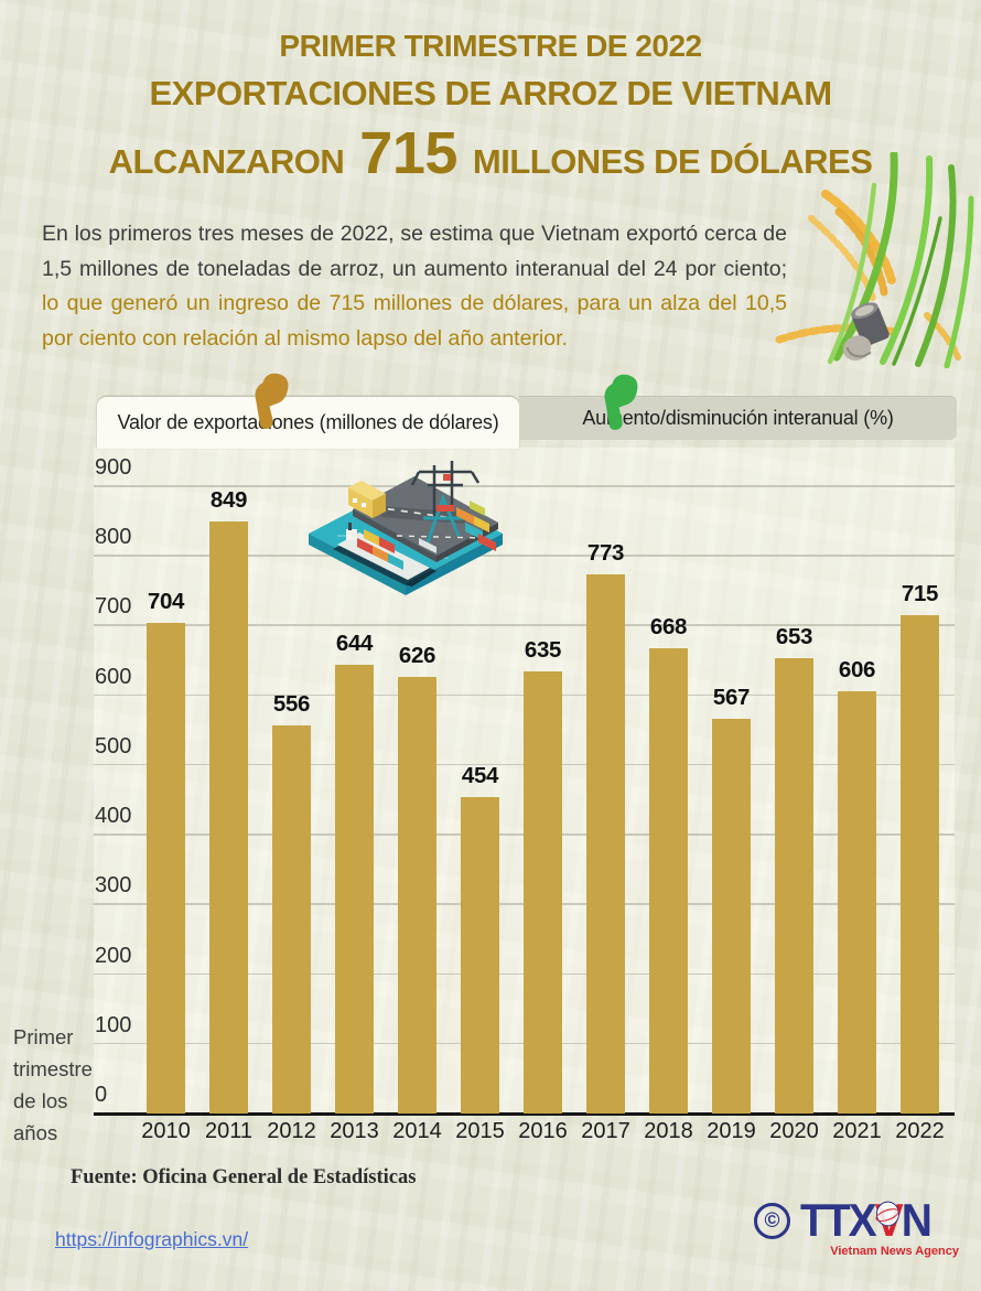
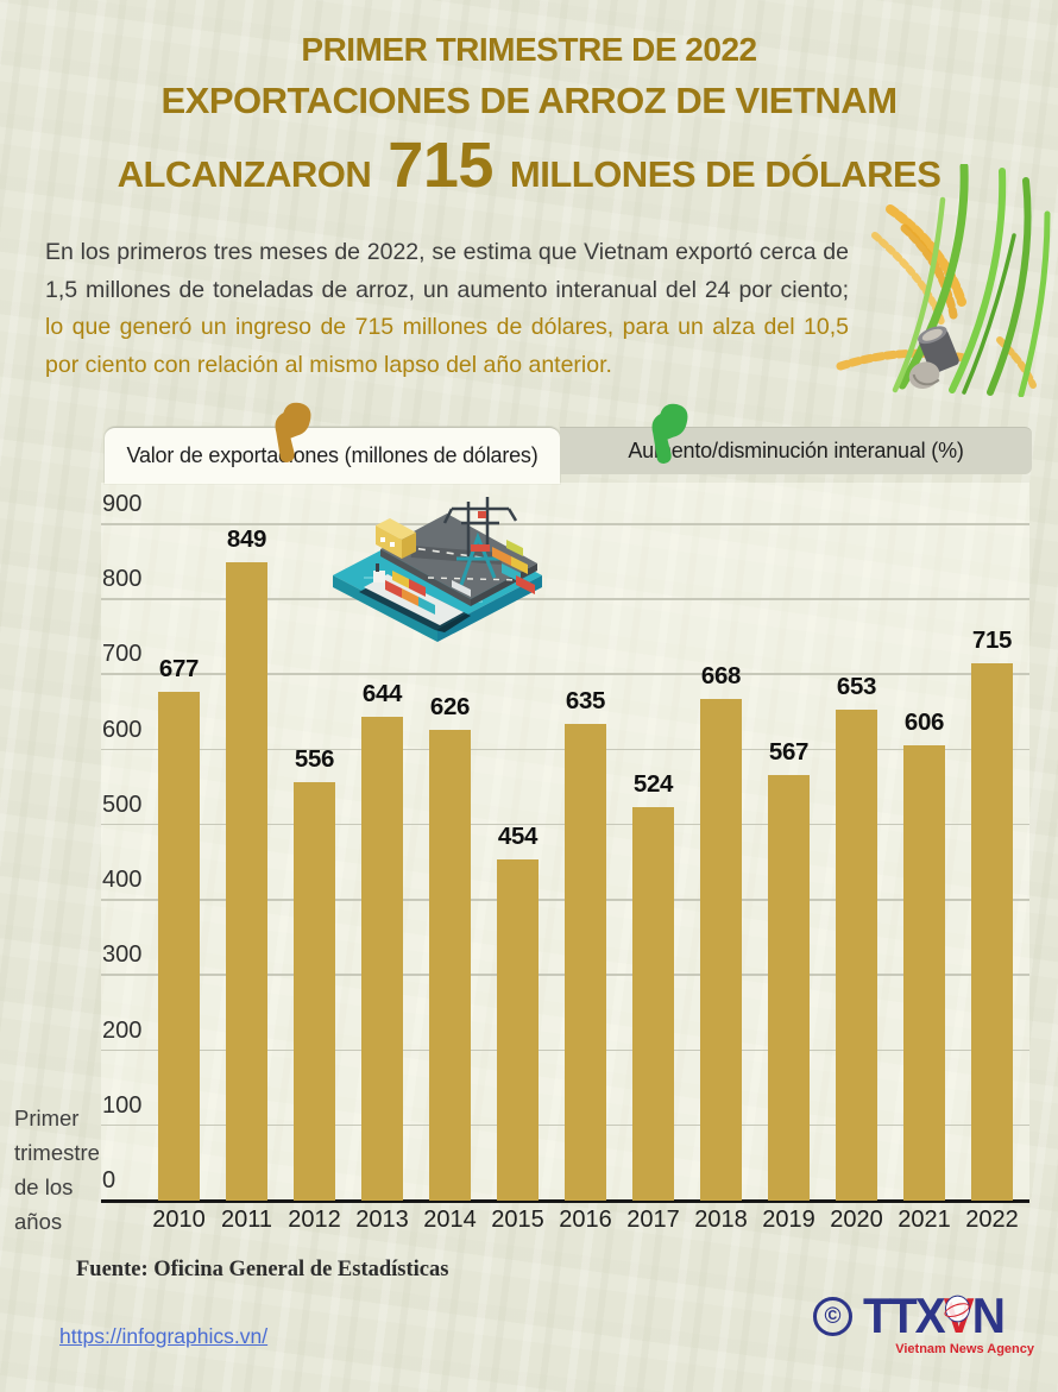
2010: 704 -> 677
2017: 773 -> 524
